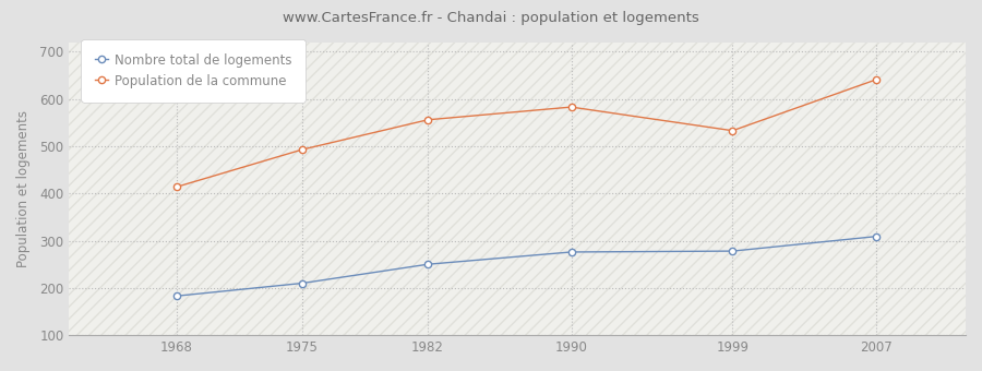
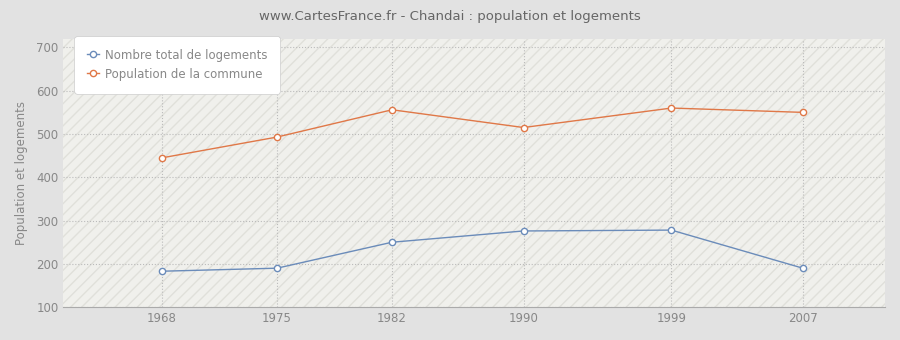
Population de la commune/1968: 414 -> 445
Nombre total de logements/1975: 210 -> 190
Population de la commune/1990: 583 -> 515
Population de la commune/1999: 533 -> 560
Nombre total de logements/2007: 309 -> 190
Population de la commune/2007: 641 -> 550
